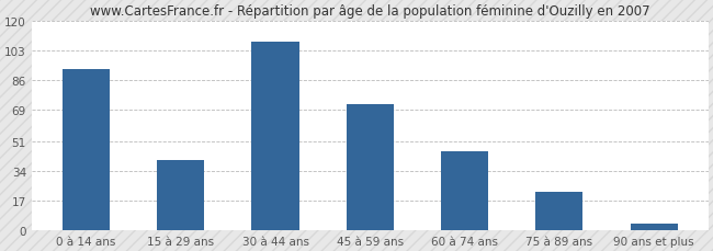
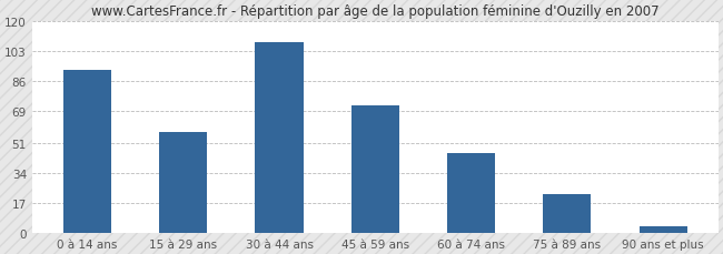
15 à 29 ans: 40 -> 57
